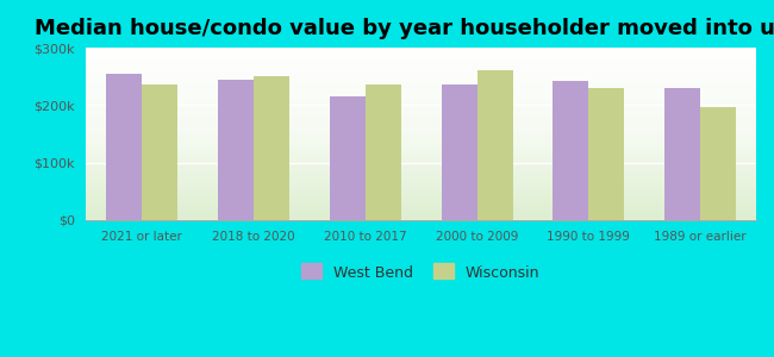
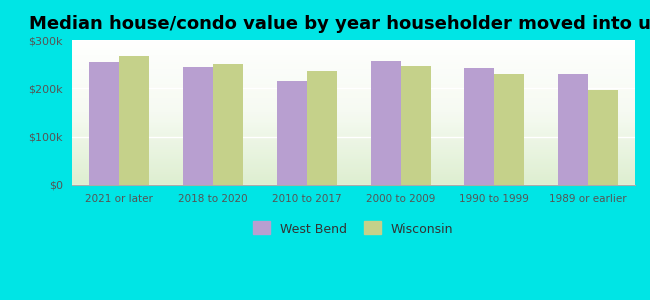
Wisconsin/2021 or later: $235k -> $268k
West Bend/2000 to 2009: $235k -> $257k
Wisconsin/2000 to 2009: $260k -> $247k
